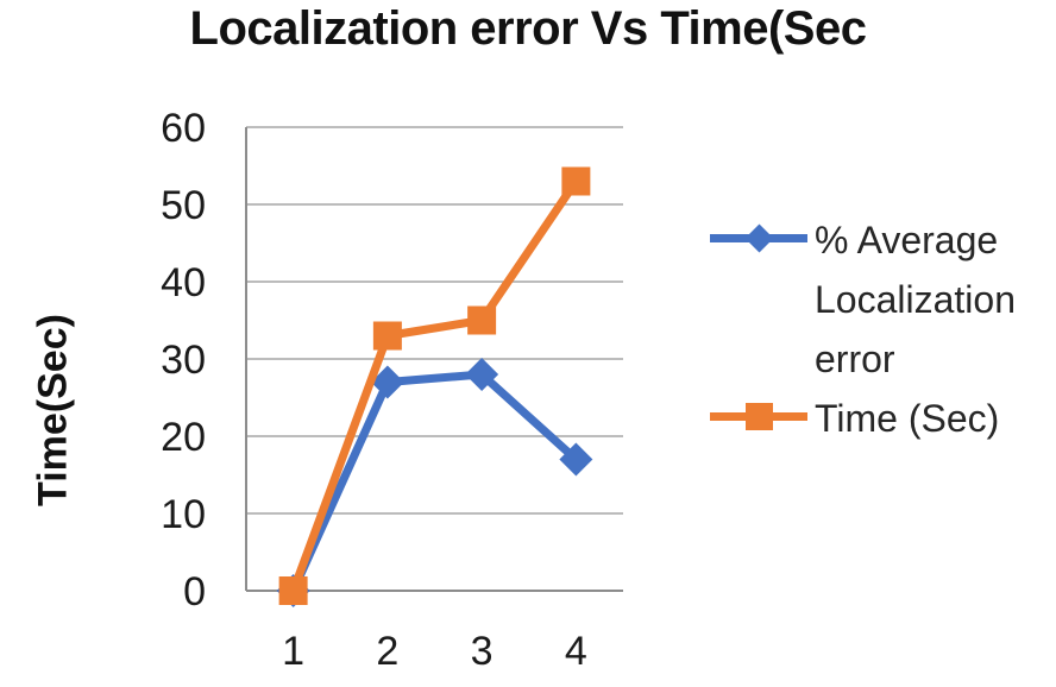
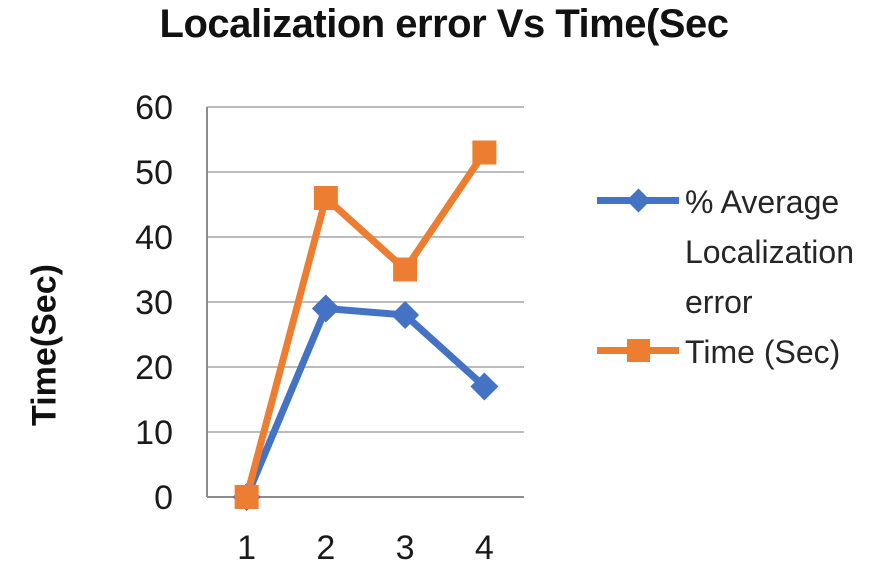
% Average Localization error/2: 27 -> 29
Time (Sec)/2: 33 -> 46
